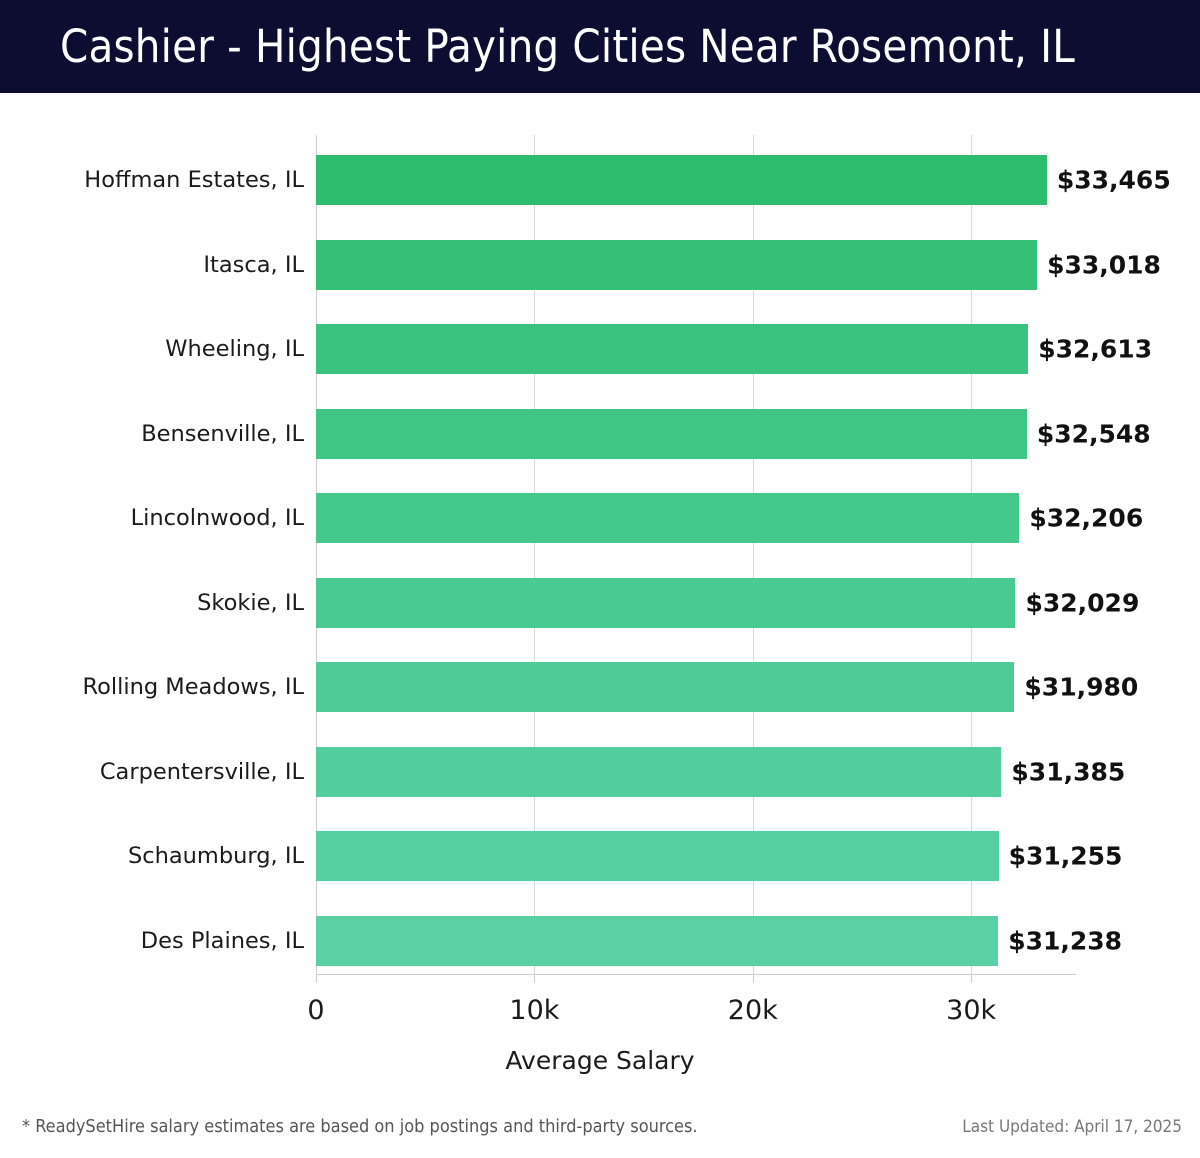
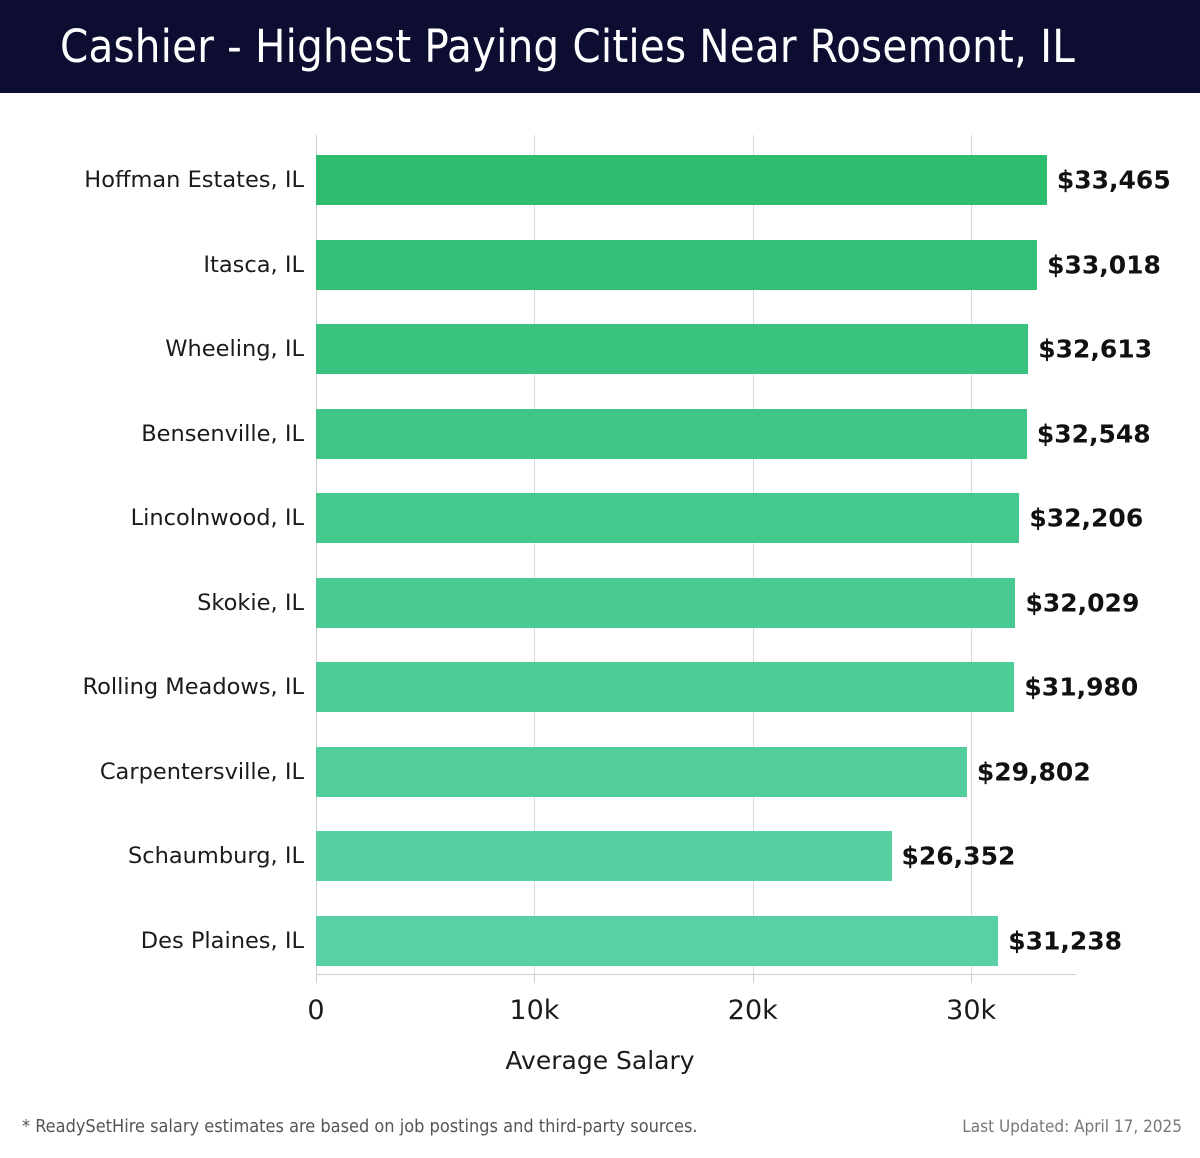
Carpentersville, IL: $31,385 -> $29,802
Schaumburg, IL: $31,255 -> $26,352
